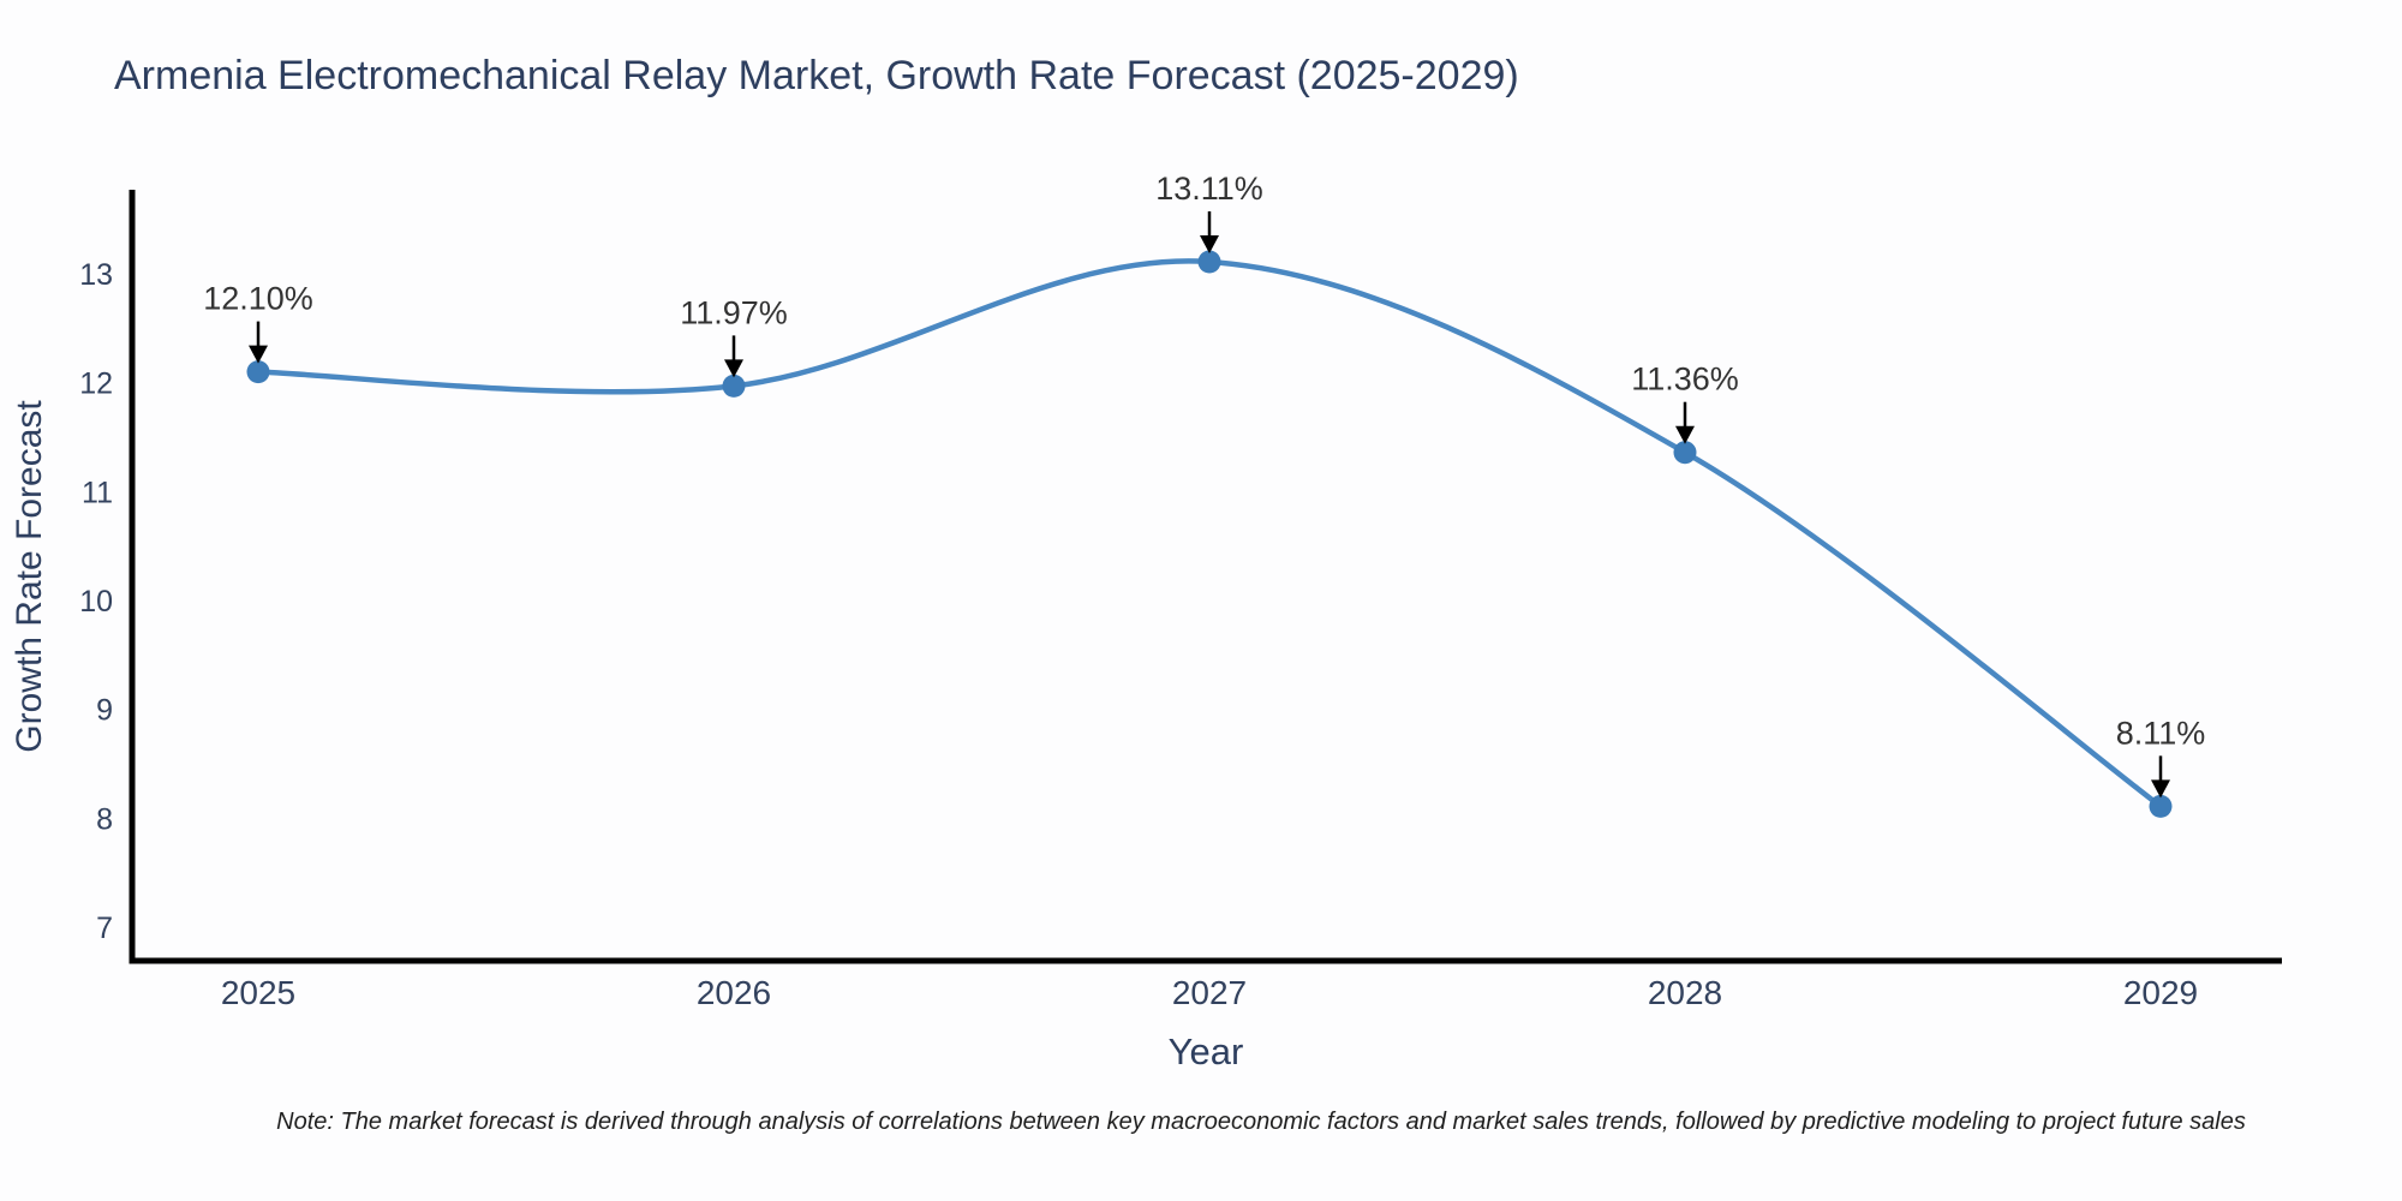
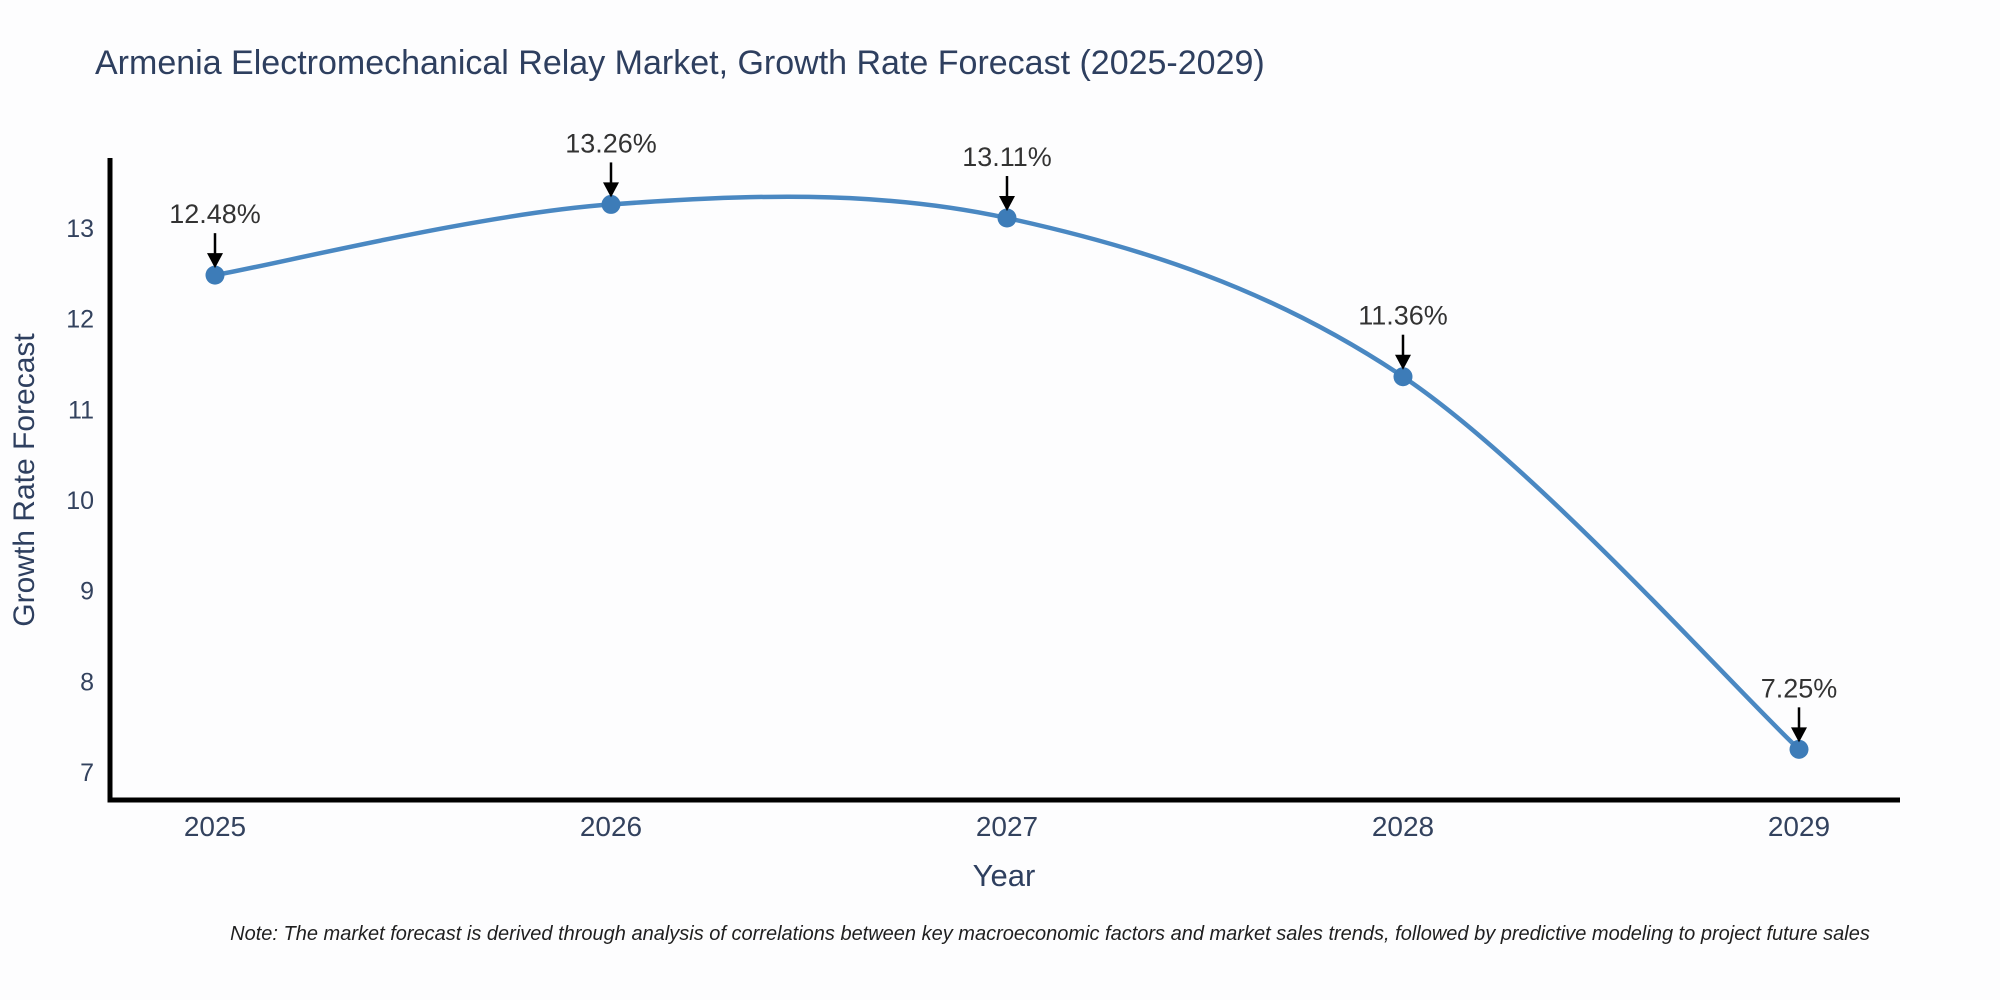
2025: 12.10% -> 12.48%
2026: 11.97% -> 13.26%
2029: 8.11% -> 7.25%
